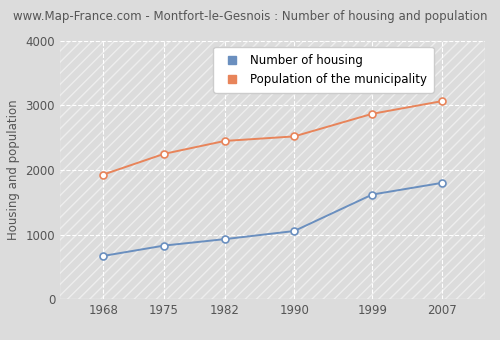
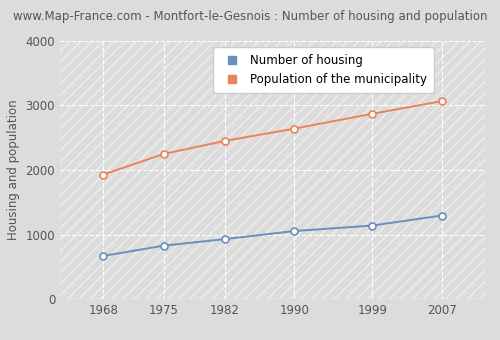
Population of the municipality/1990: 2520 -> 2640
Number of housing/1999: 1620 -> 1140
Number of housing/2007: 1800 -> 1300
